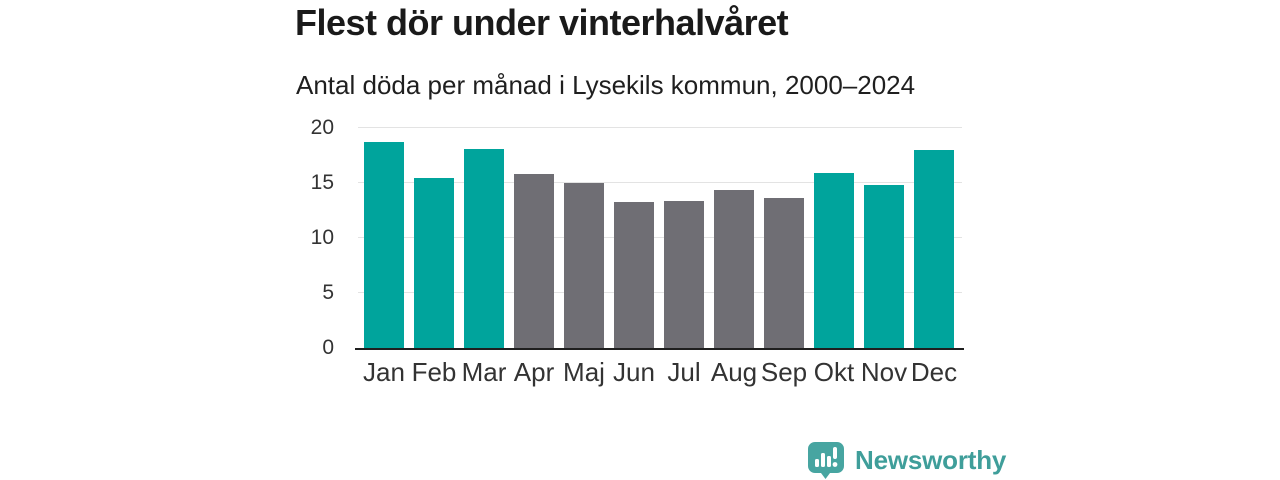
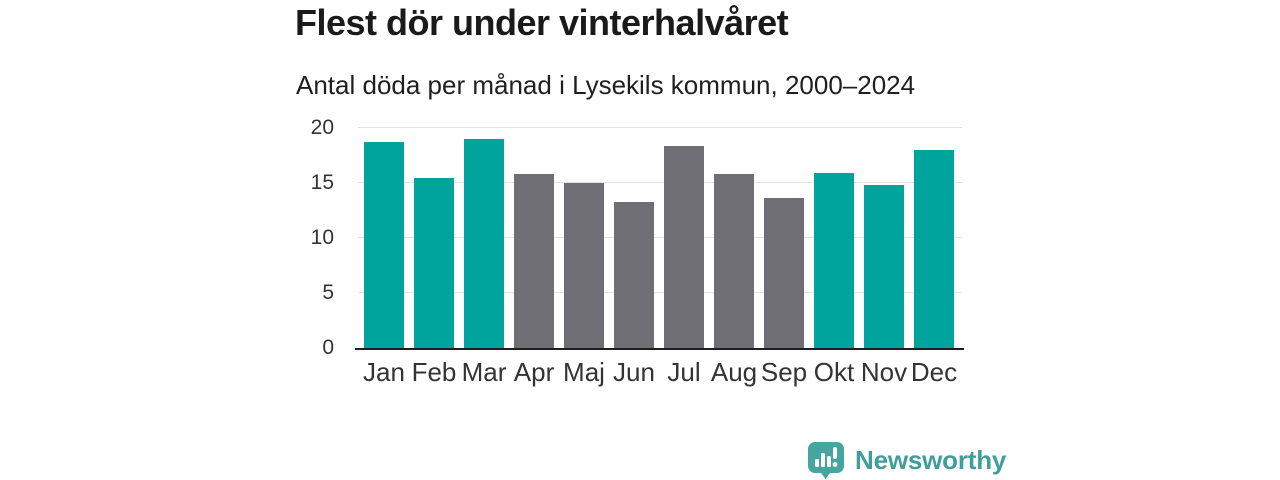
Mar: 18.1 -> 19.0
Jul: 13.4 -> 18.4
Aug: 14.4 -> 15.8
